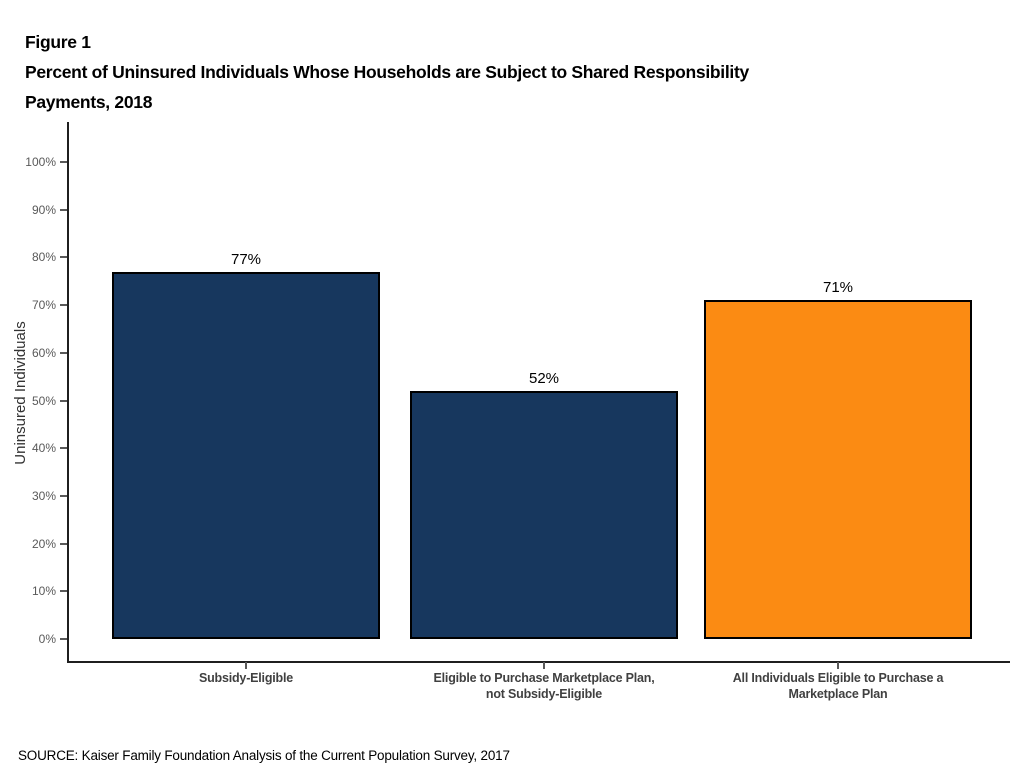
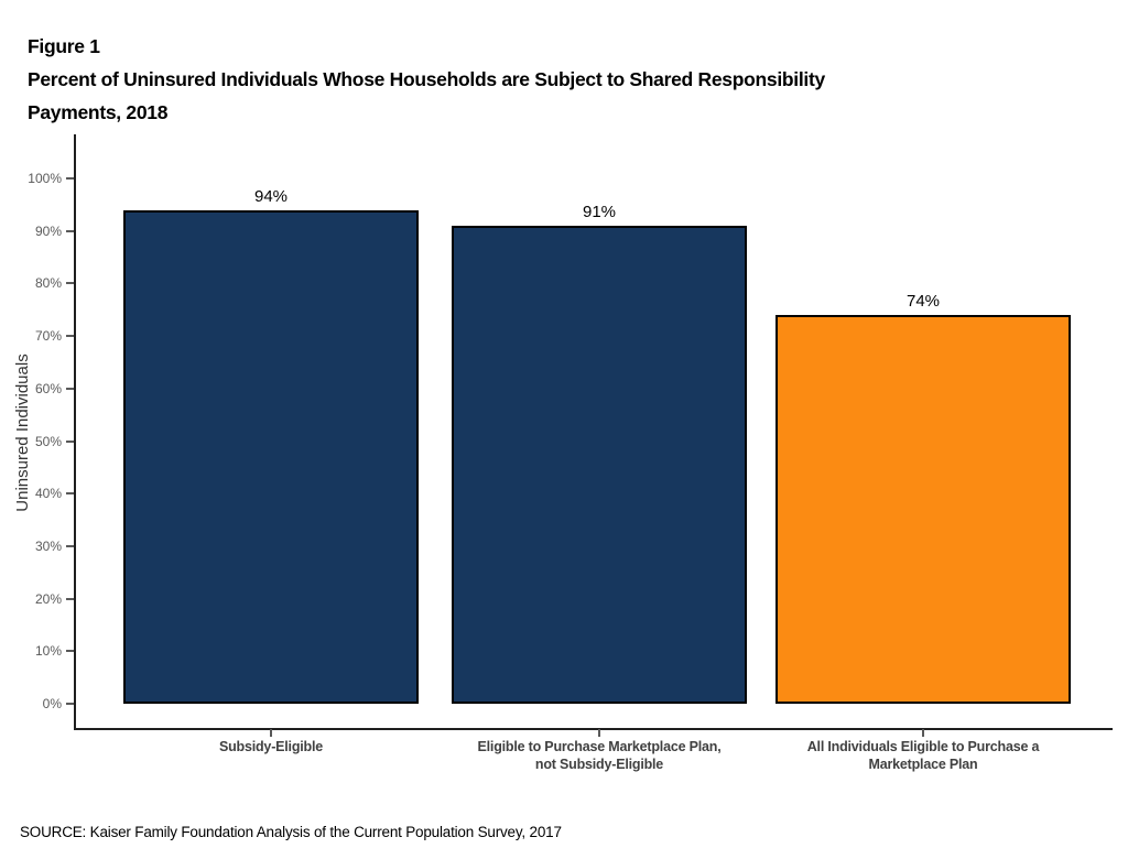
Subsidy-Eligible: 77% -> 94%
Eligible to Purchase Marketplace Plan, not Subsidy-Eligible: 52% -> 91%
All Individuals Eligible to Purchase a Marketplace Plan: 71% -> 74%
